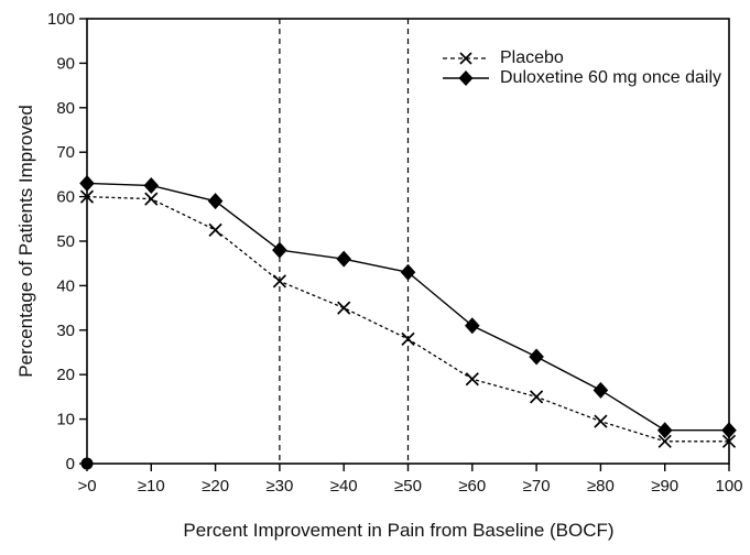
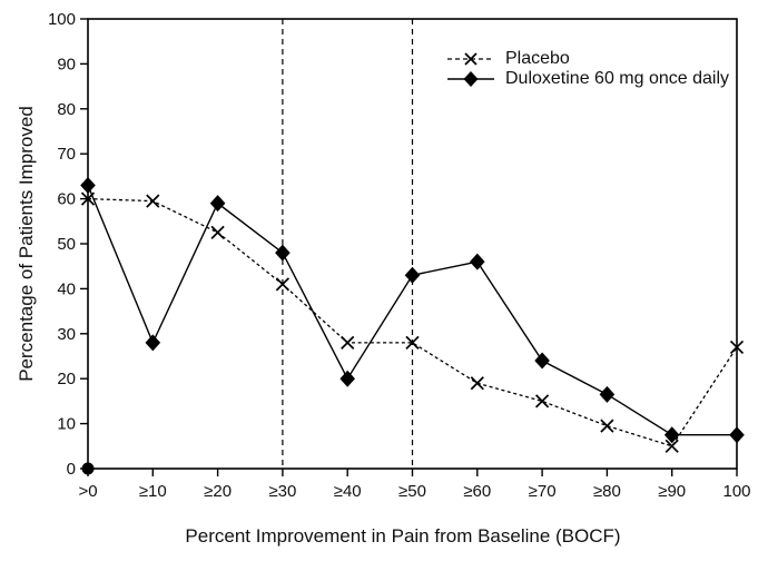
Duloxetine 60 mg once daily/≥10: 62 -> 28
Placebo/≥40: 35 -> 28
Duloxetine 60 mg once daily/≥40: 46 -> 20
Duloxetine 60 mg once daily/≥60: 31 -> 46
Placebo/100: 5 -> 27
